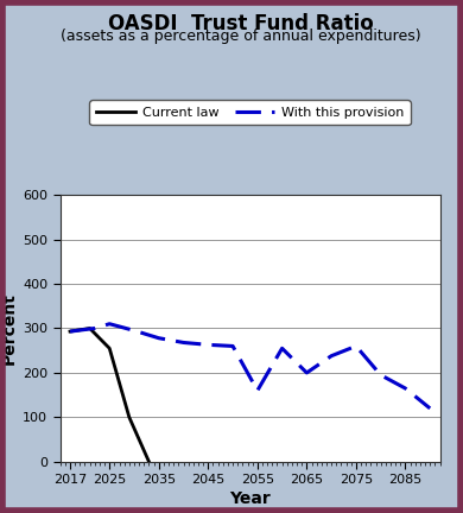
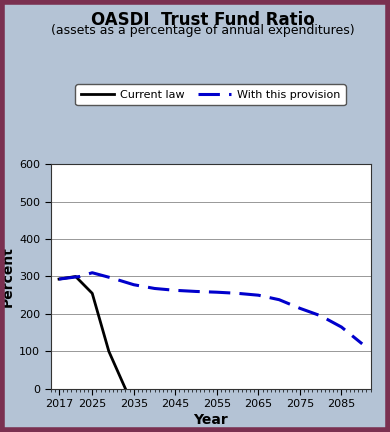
With this provision/2055: 160 -> 258
With this provision/2065: 200 -> 250
With this provision/2075: 260 -> 215
